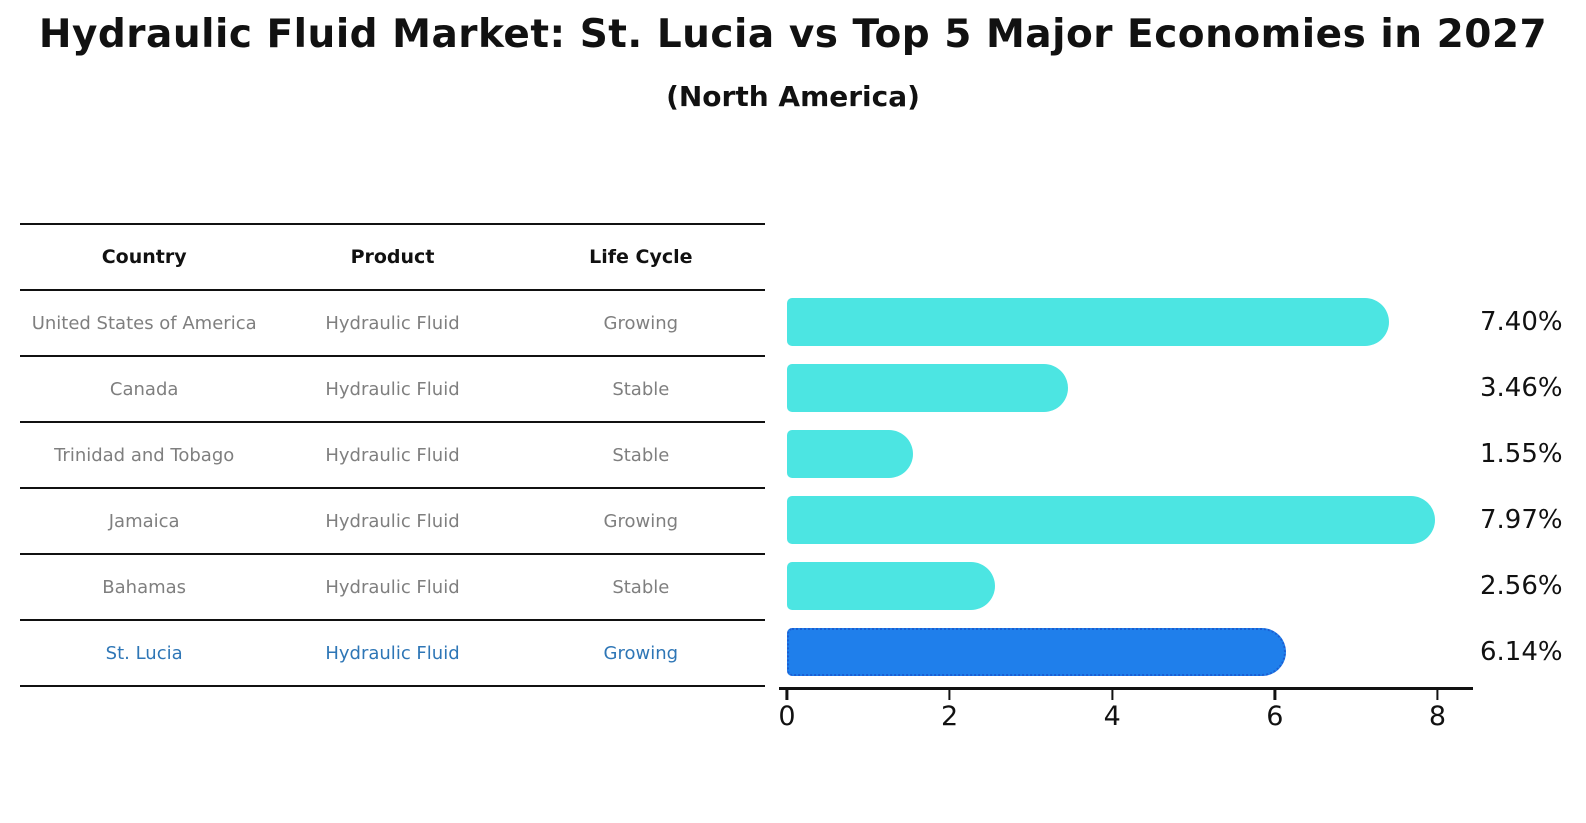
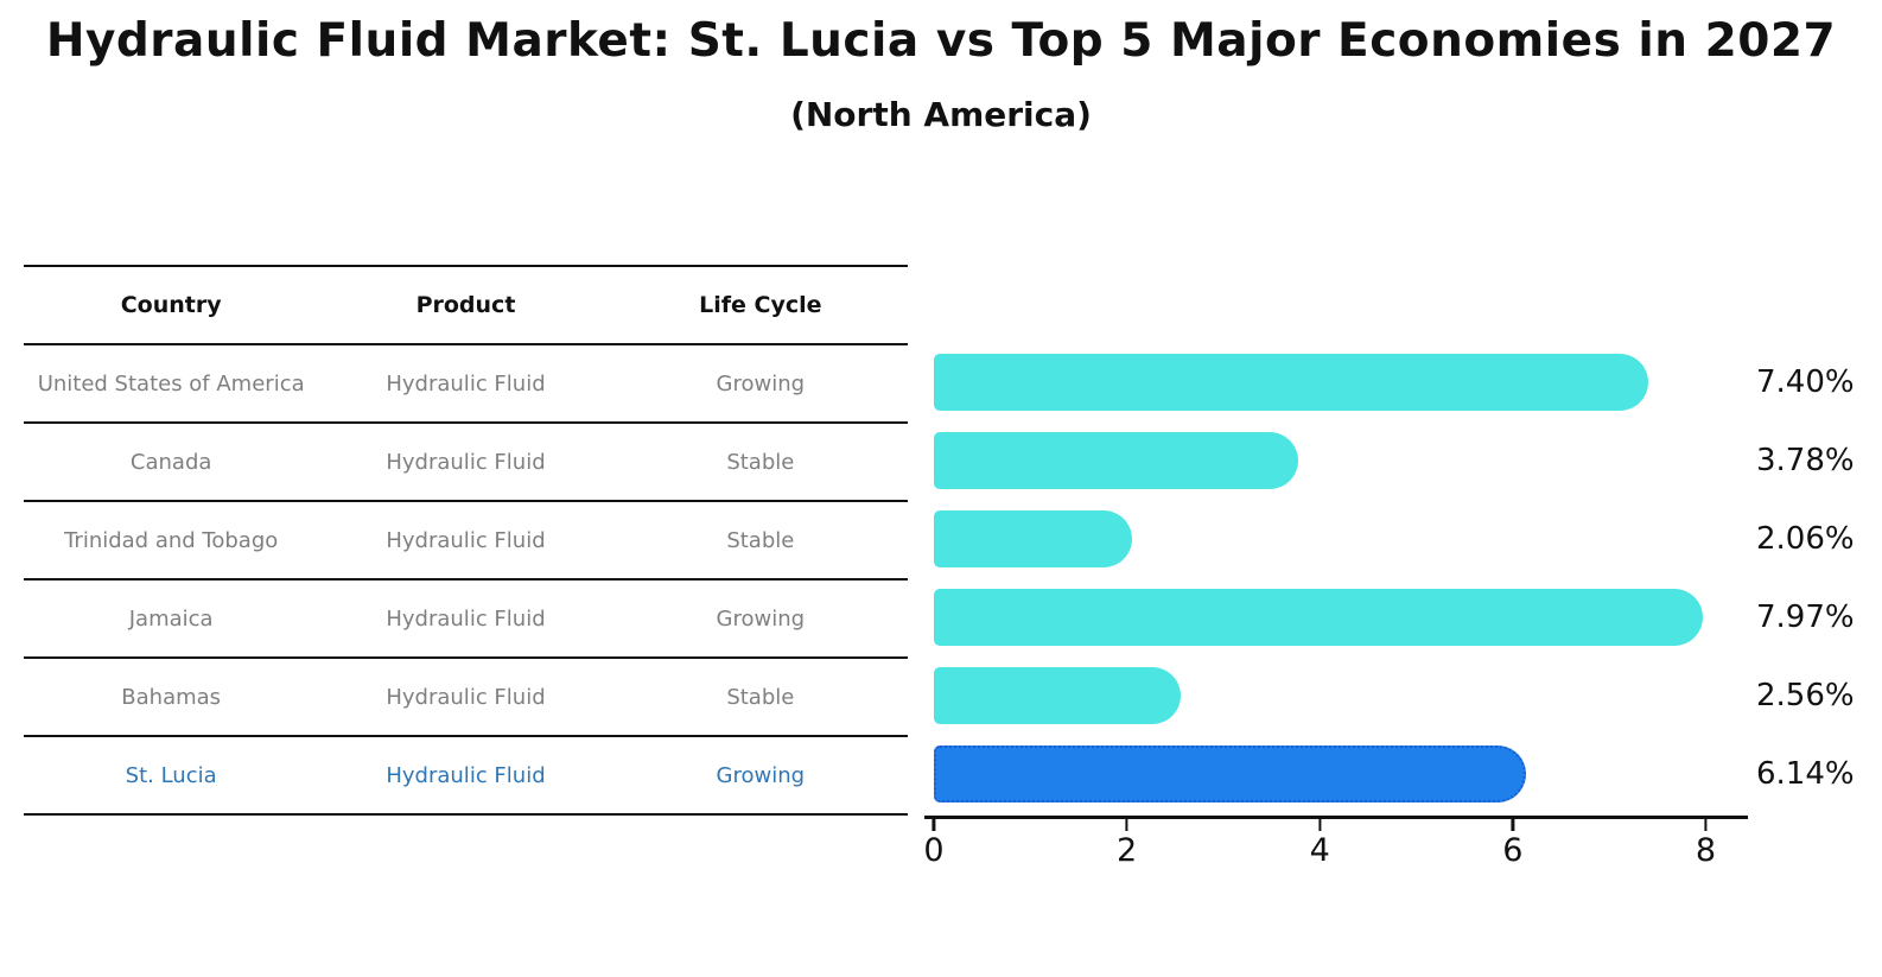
Canada: 3.46% -> 3.78%
Trinidad and Tobago: 1.55% -> 2.06%
